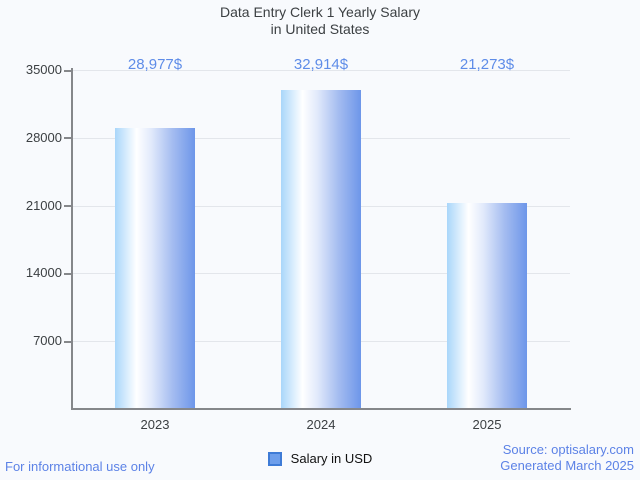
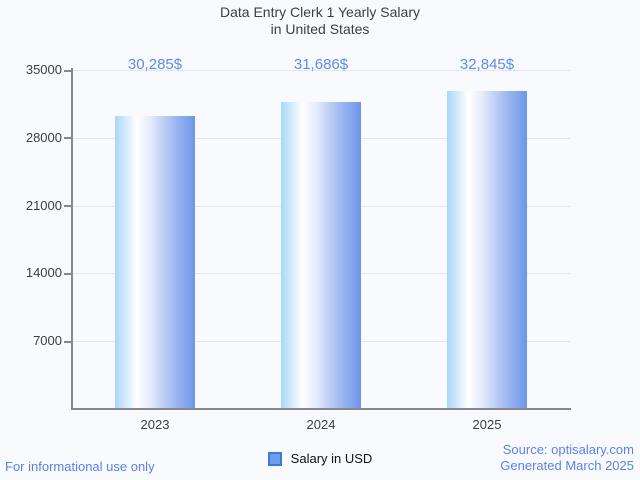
2023: 28,977 -> 30,285
2024: 32,914 -> 31,686
2025: 21,273 -> 32,845
